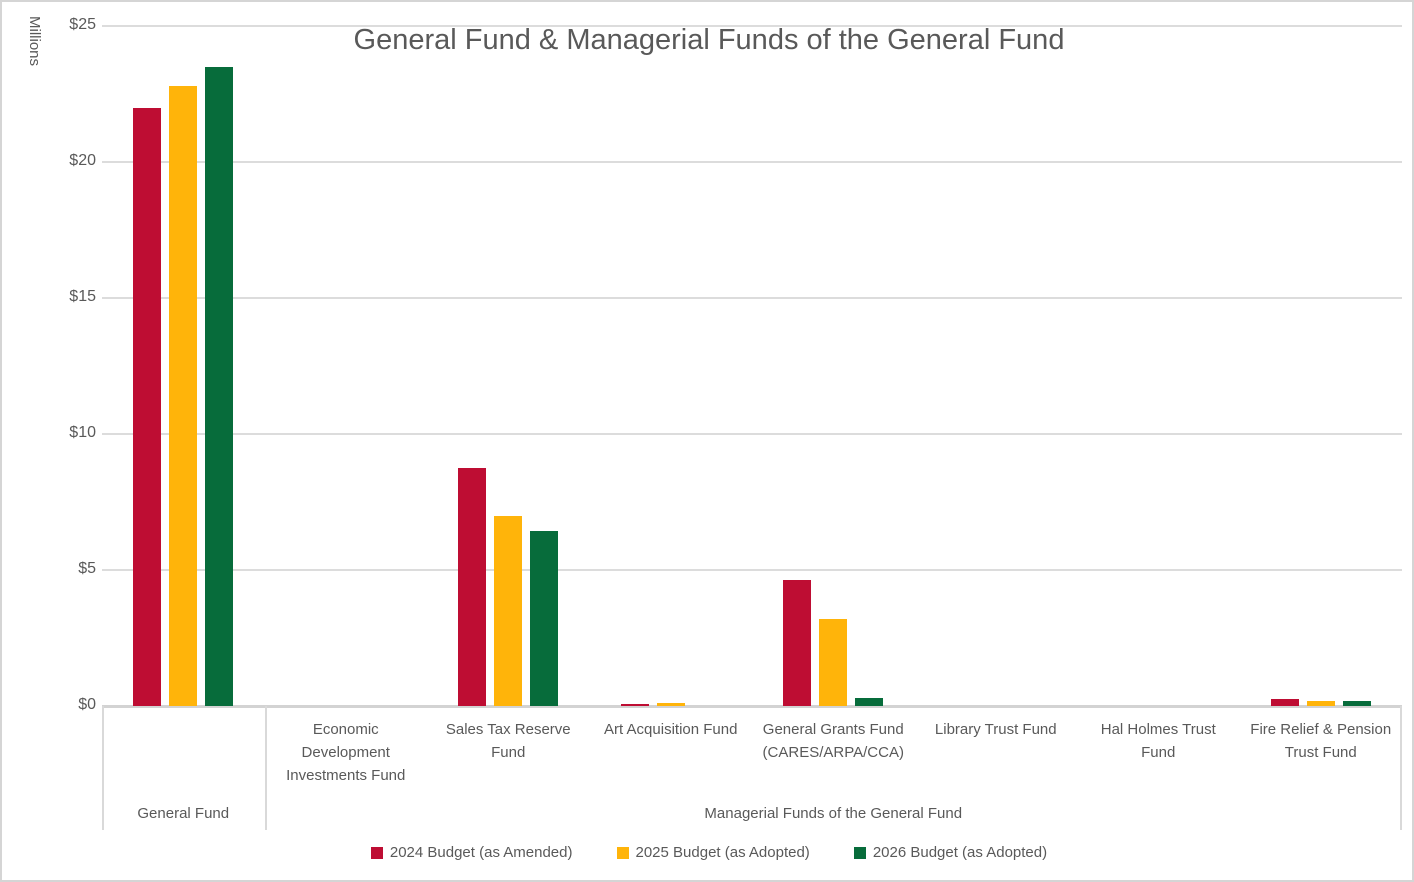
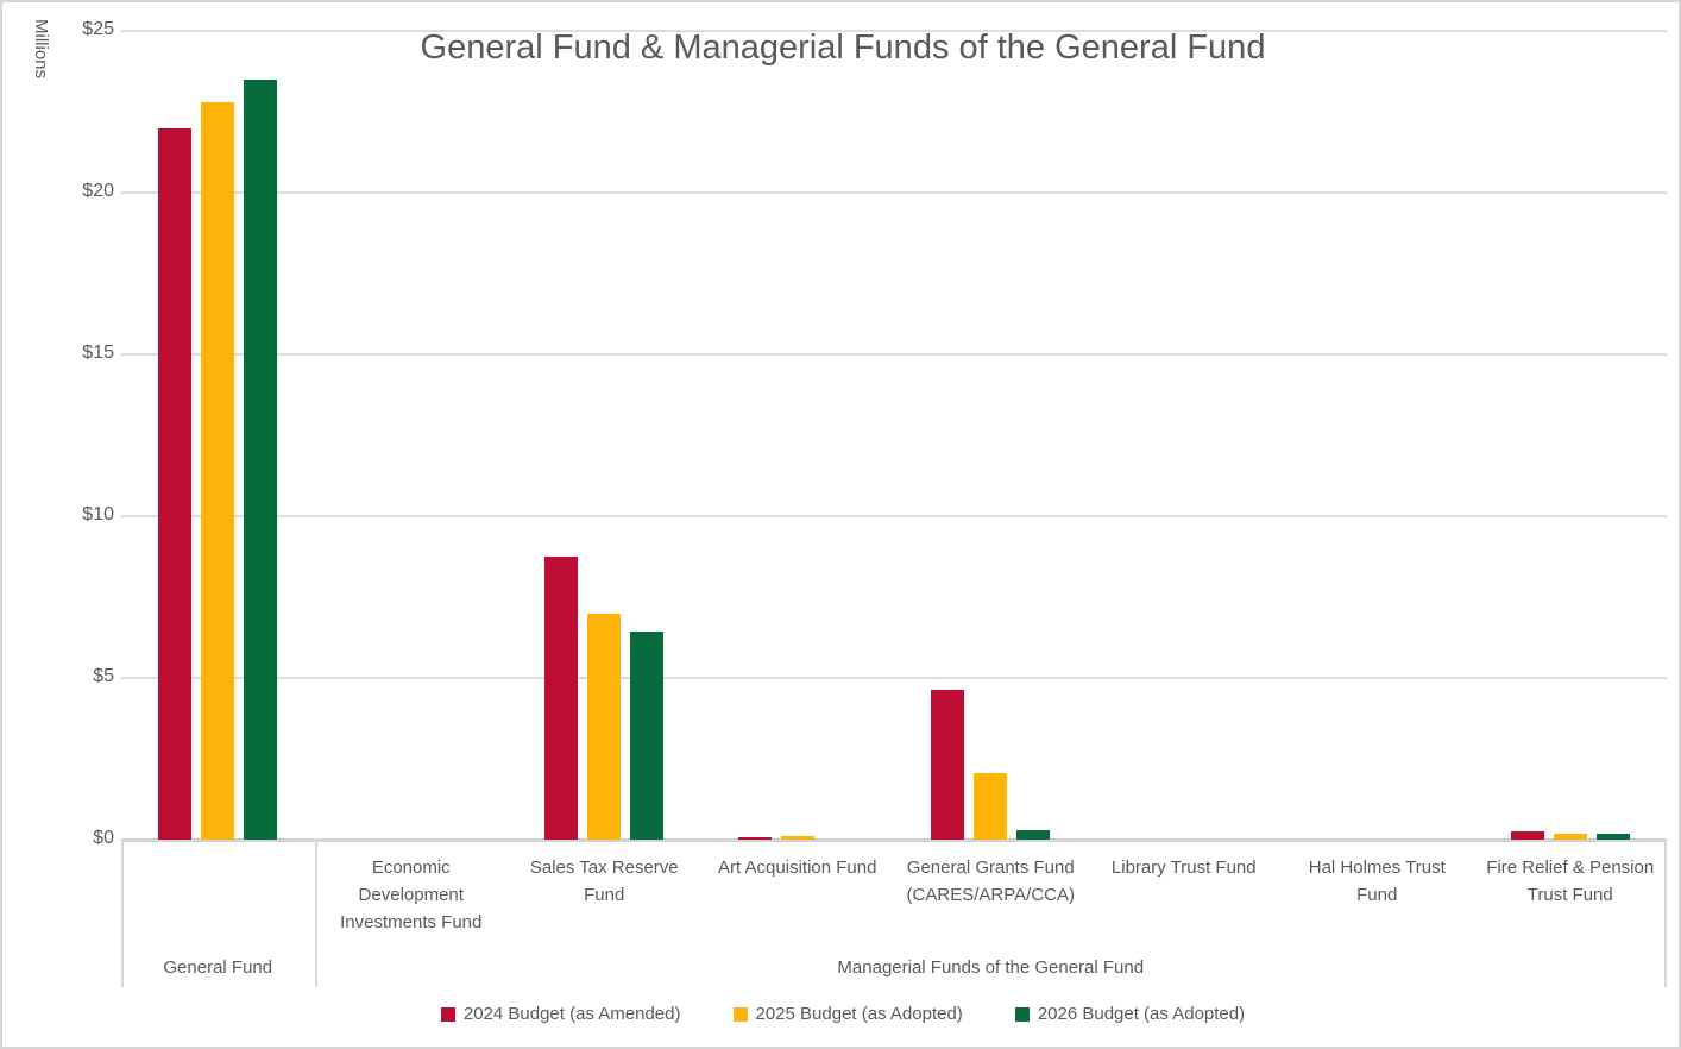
2025 Budget (as Adopted)/General Grants Fund (CARES/ARPA/CCA): $3.2 -> $2.0
